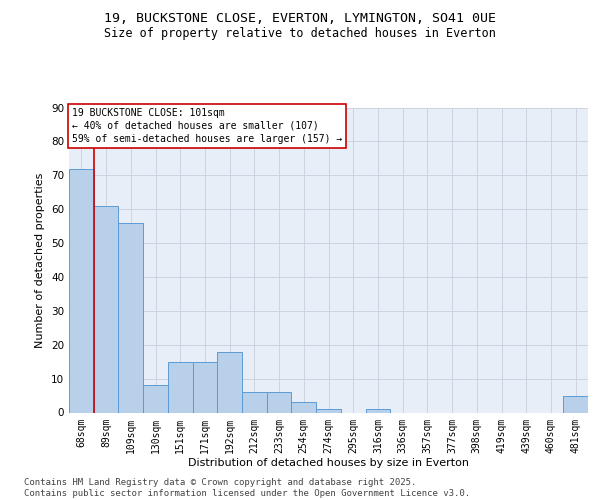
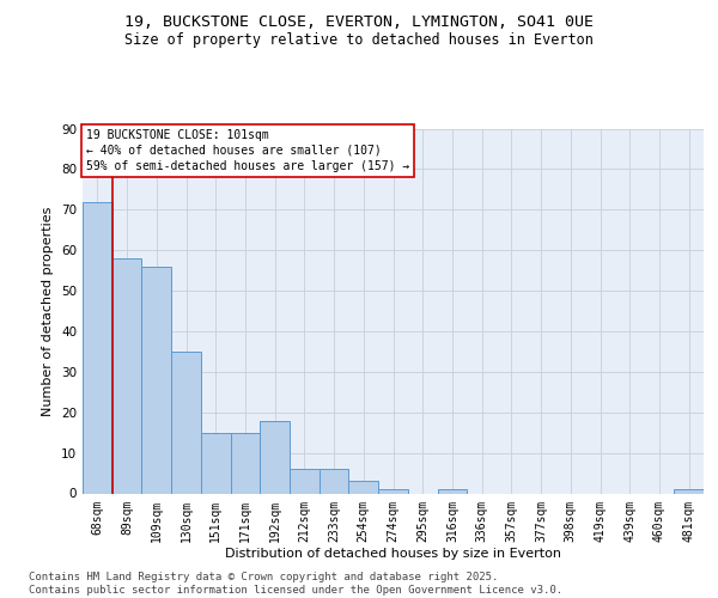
89sqm: 61 -> 58
130sqm: 8 -> 35
481sqm: 5 -> 1
